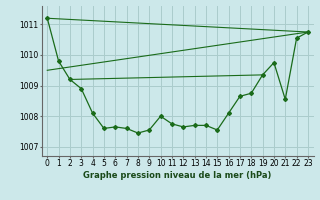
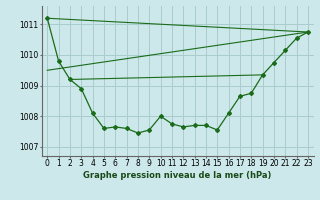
21: 1008.55 -> 1010.15
